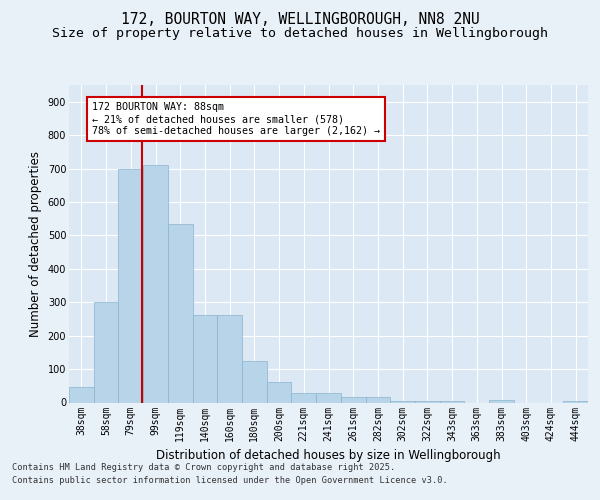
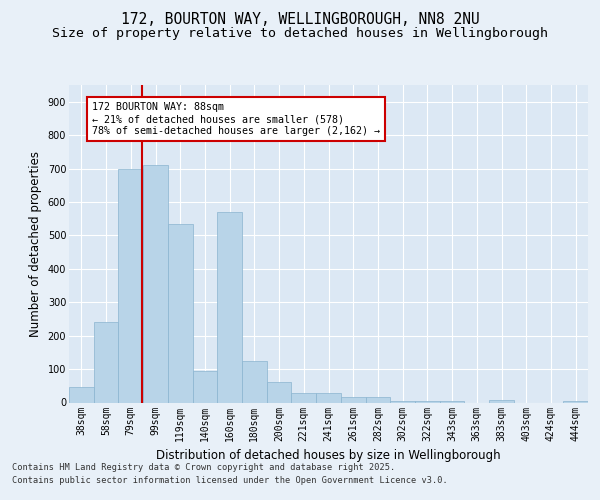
58sqm: 300 -> 240
140sqm: 262 -> 95
160sqm: 262 -> 570
